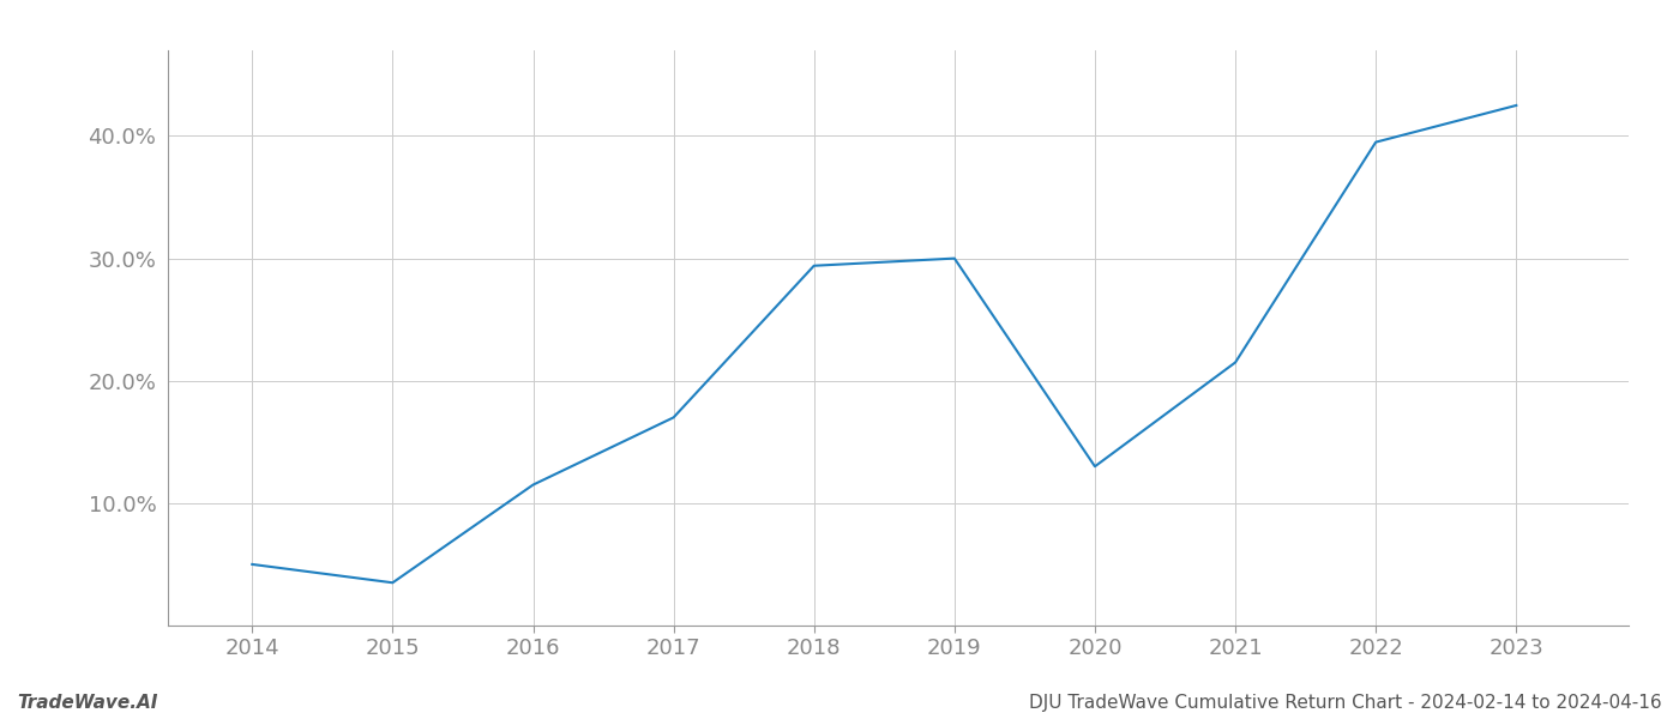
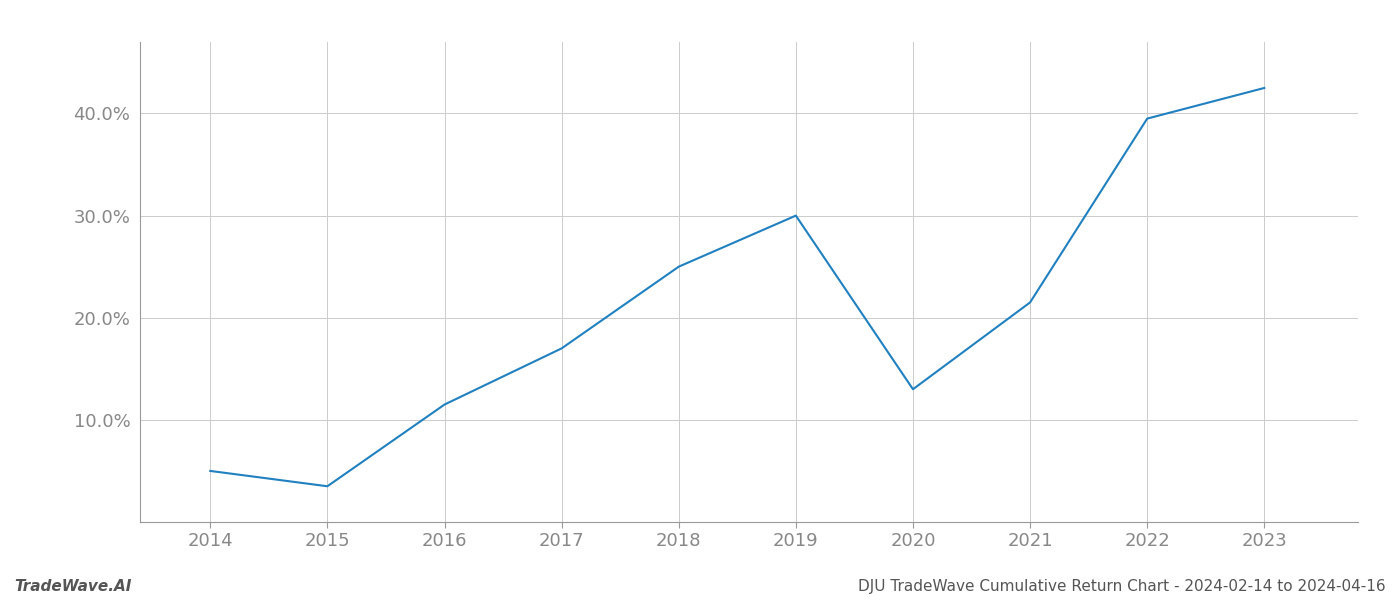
2018: 29.4% -> 25.0%
